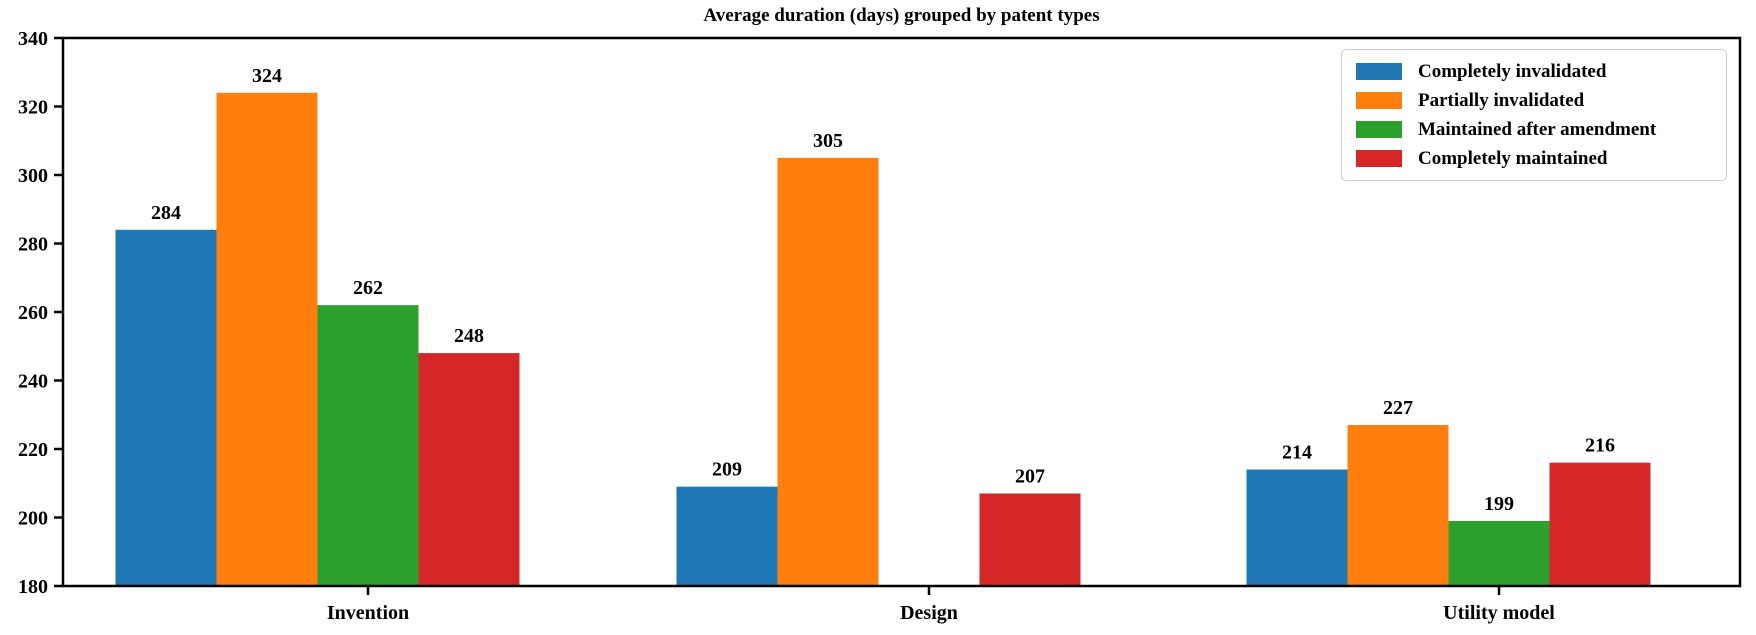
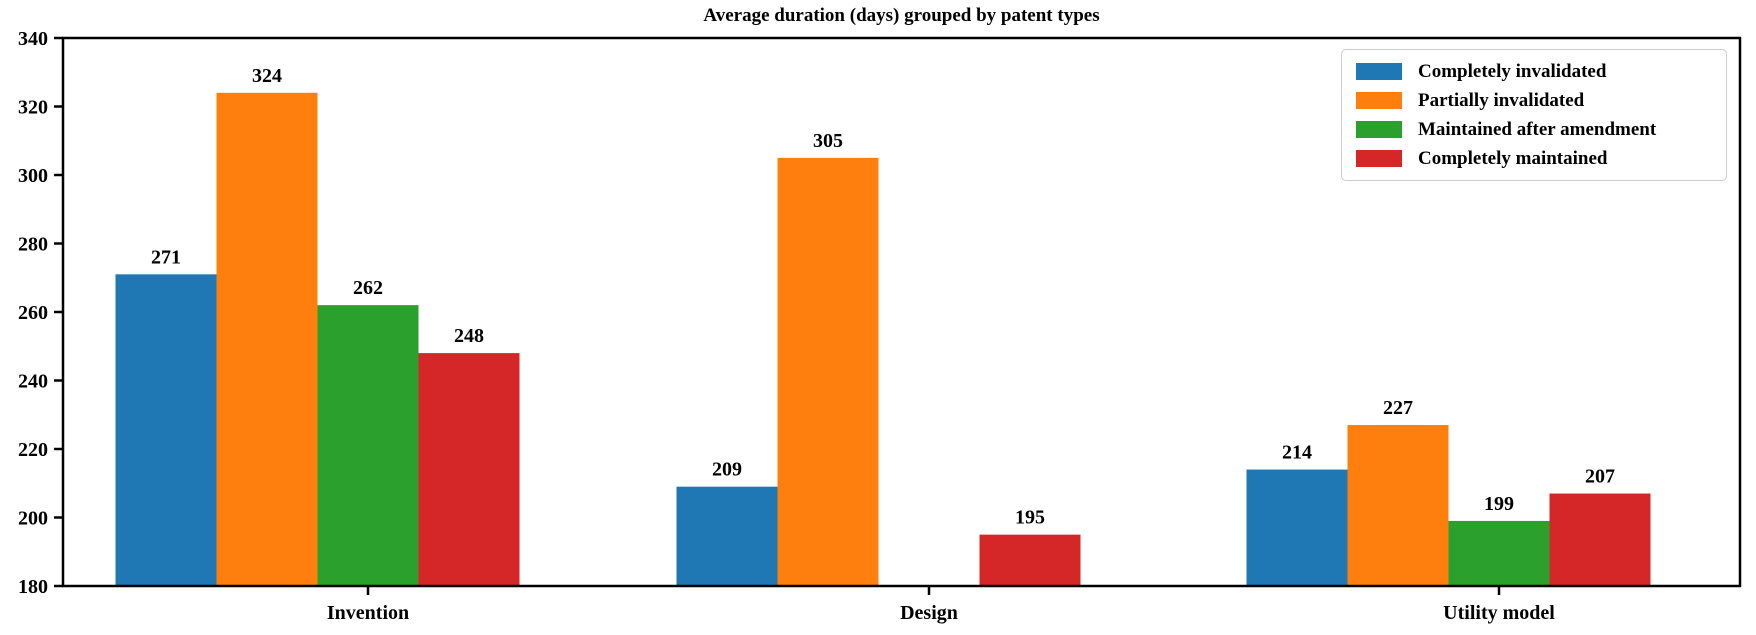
Completely invalidated/Invention: 284 -> 271
Completely maintained/Design: 207 -> 195
Completely maintained/Utility model: 216 -> 207
